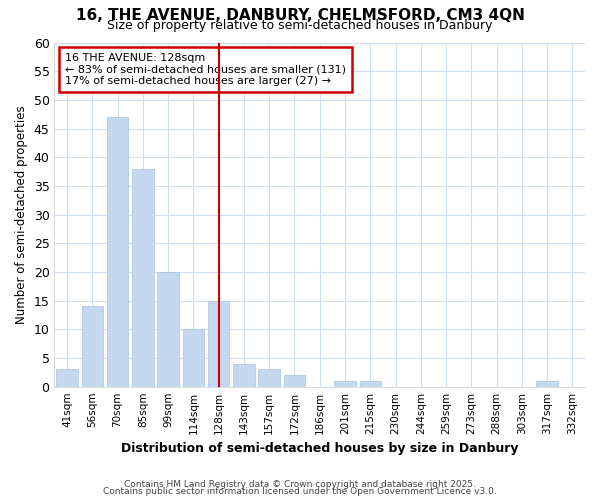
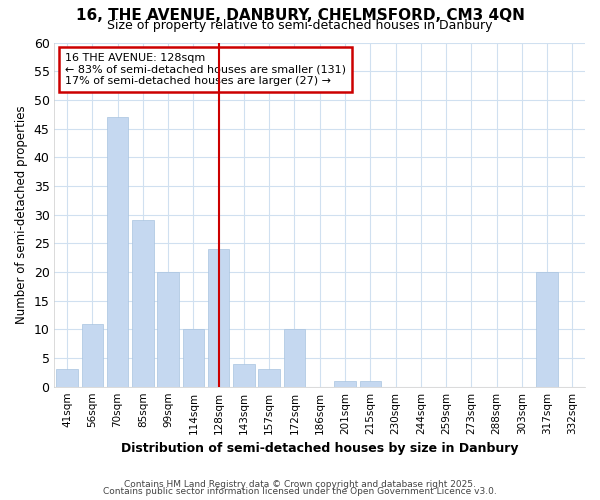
56sqm: 14 -> 11
85sqm: 38 -> 29
128sqm: 15 -> 24
172sqm: 2 -> 10
317sqm: 1 -> 20
